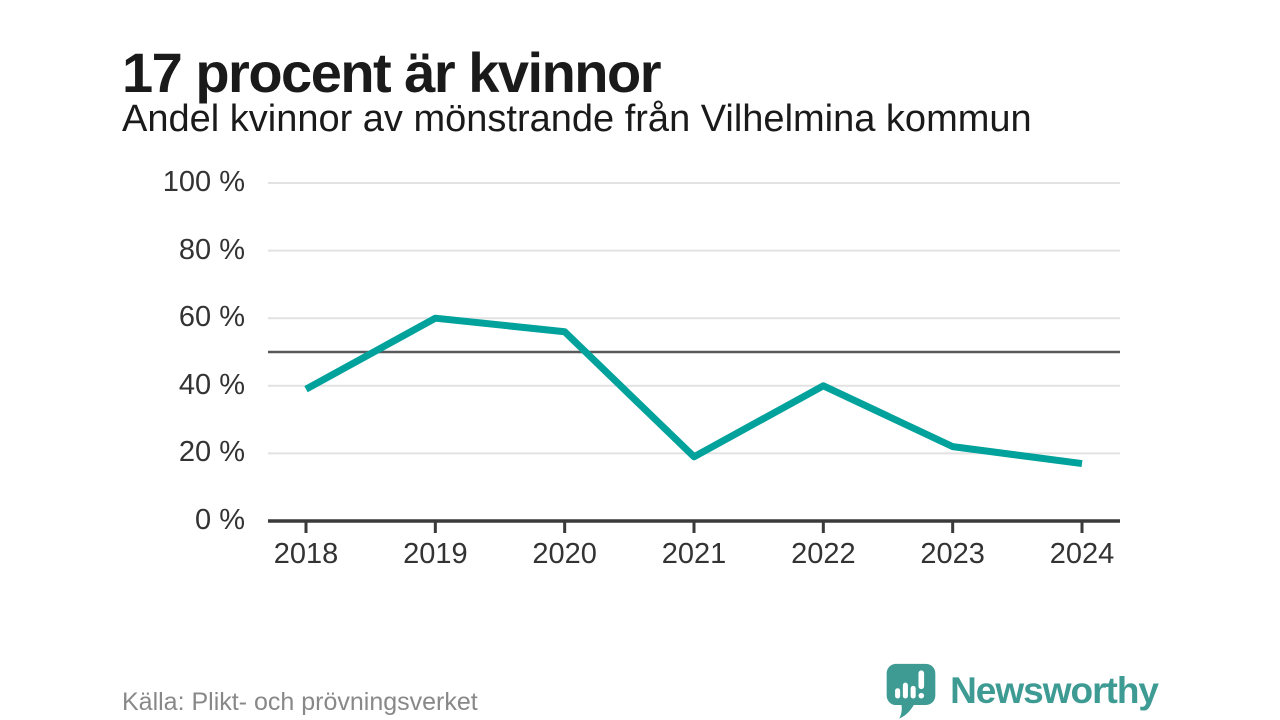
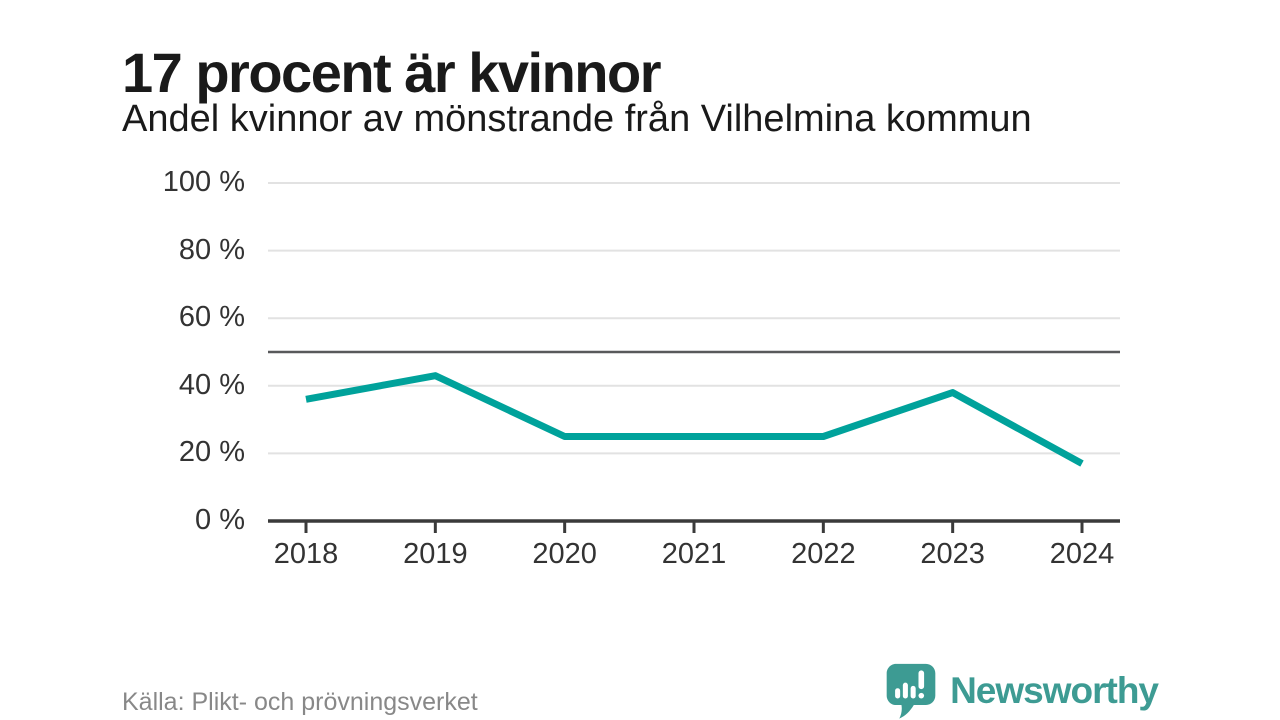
2018: 39% -> 36%
2019: 60% -> 43%
2020: 56% -> 25%
2021: 19% -> 25%
2022: 40% -> 25%
2023: 22% -> 38%
